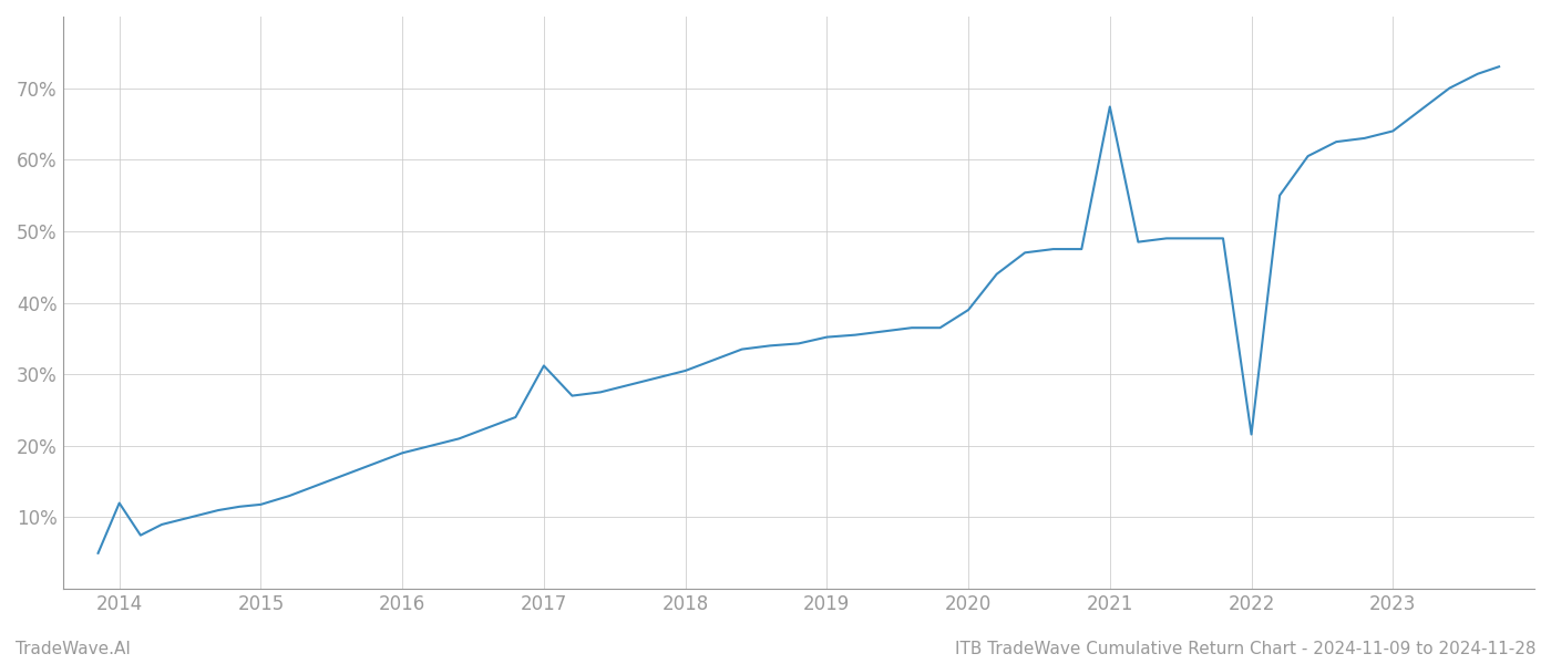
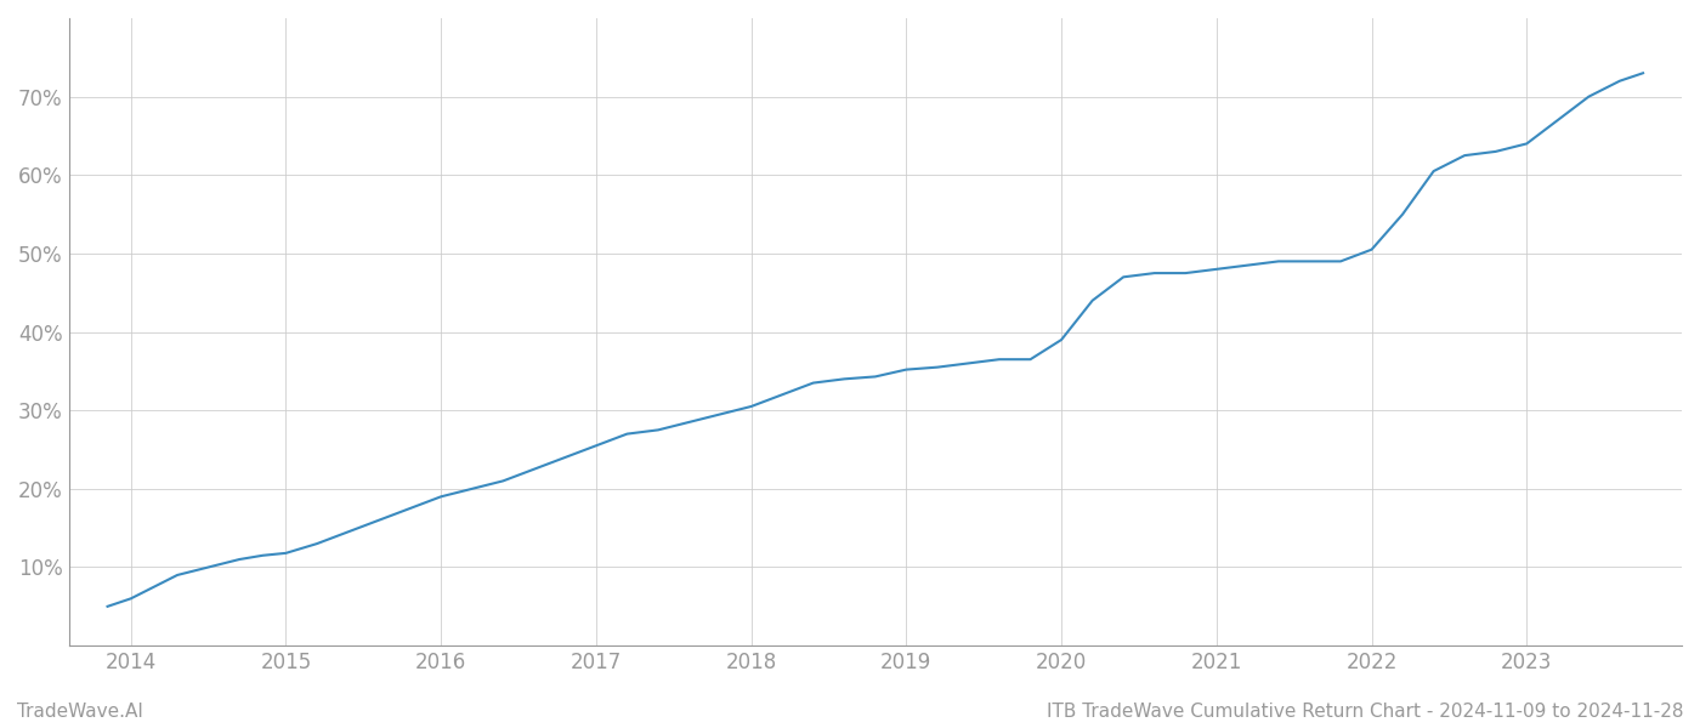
2014: 12.0% -> 6.0%
2017: 31.2% -> 25.5%
2021: 67.4% -> 48.0%
2022: 21.6% -> 50.5%
